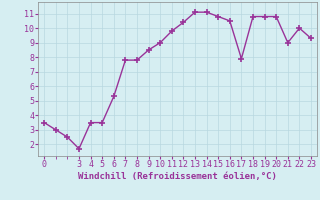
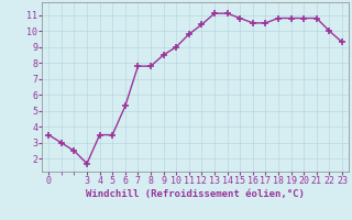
17: 7.9 -> 10.5
21: 9.0 -> 10.8
